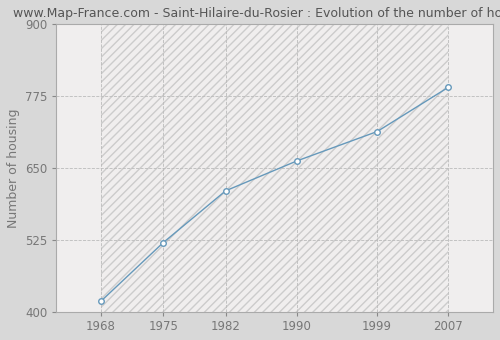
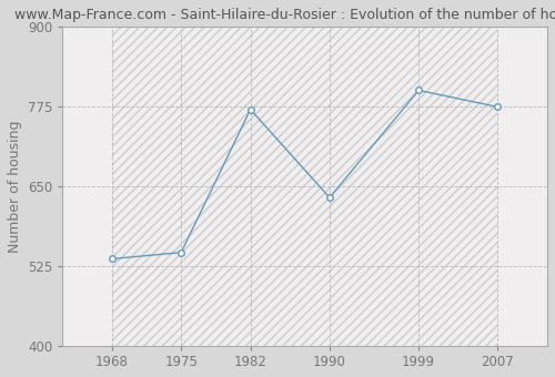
1968: 418 -> 536
1975: 520 -> 546
1982: 610 -> 770
1990: 662 -> 632
1999: 713 -> 800
2007: 790 -> 774
